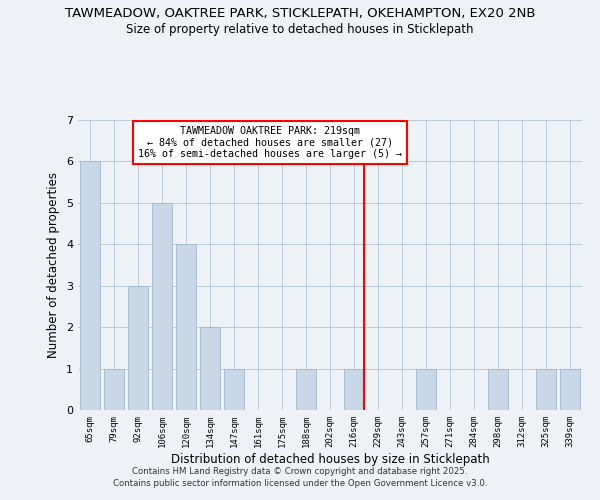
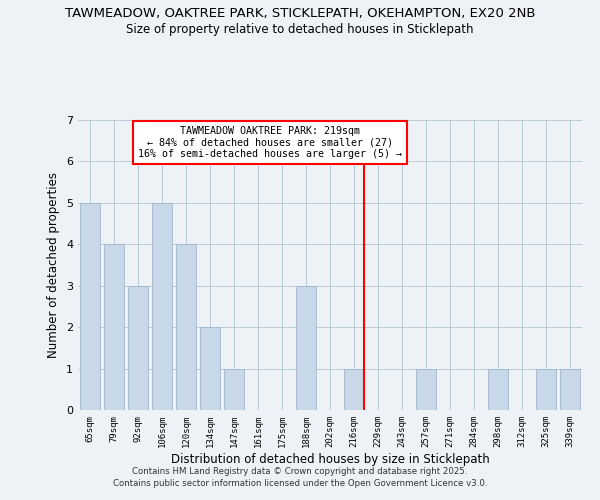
65sqm: 6 -> 5
79sqm: 1 -> 4
188sqm: 1 -> 3
